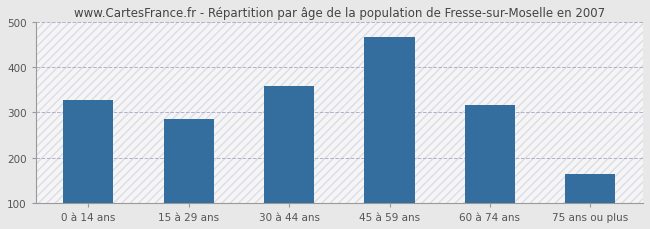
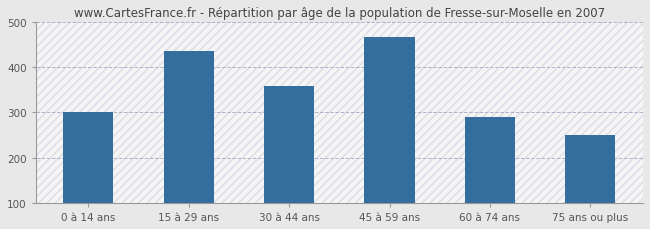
0 à 14 ans: 328 -> 300
15 à 29 ans: 285 -> 435
60 à 74 ans: 316 -> 290
75 ans ou plus: 163 -> 250
